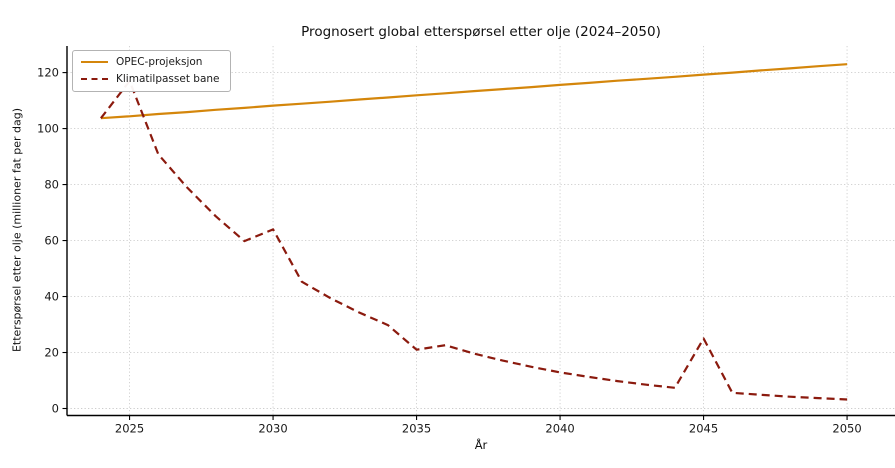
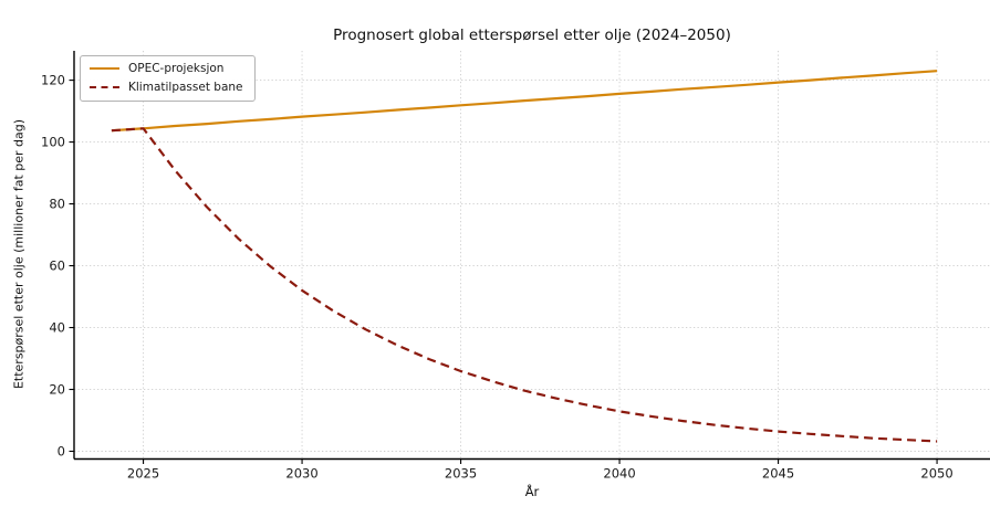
Klimatilpasset bane/2025: 117 -> 104
Klimatilpasset bane/2030: 64 -> 52
Klimatilpasset bane/2035: 21 -> 26
Klimatilpasset bane/2045: 25 -> 6
